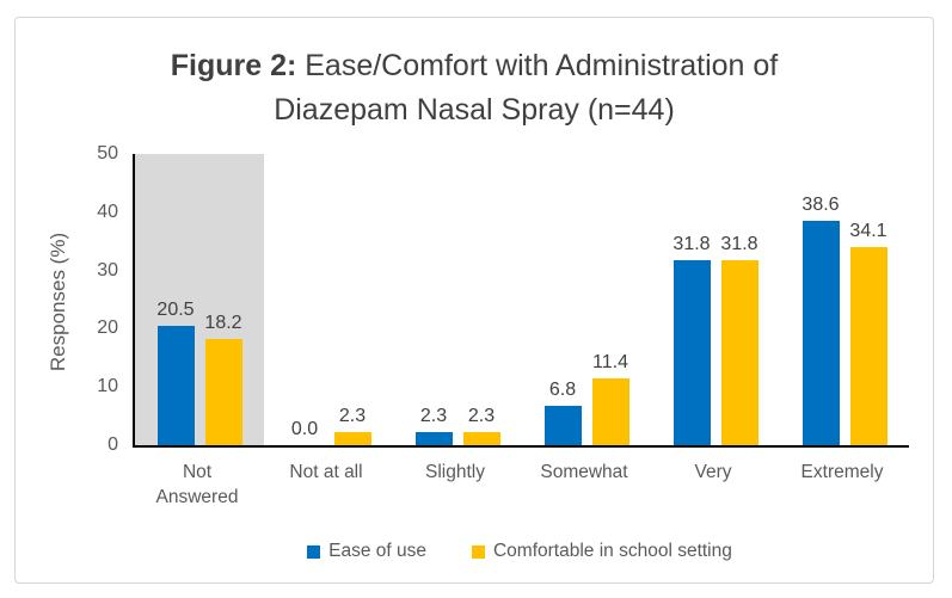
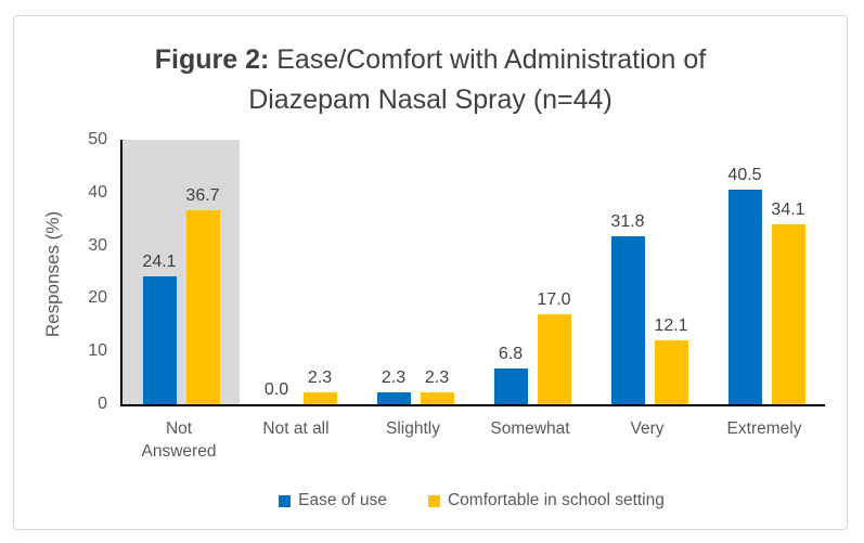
Ease of use/Not Answered: 20.5 -> 24.1
Comfortable in school setting/Not Answered: 18.2 -> 36.7
Comfortable in school setting/Somewhat: 11.4 -> 17.0
Comfortable in school setting/Very: 31.8 -> 12.1
Ease of use/Extremely: 38.6 -> 40.5
